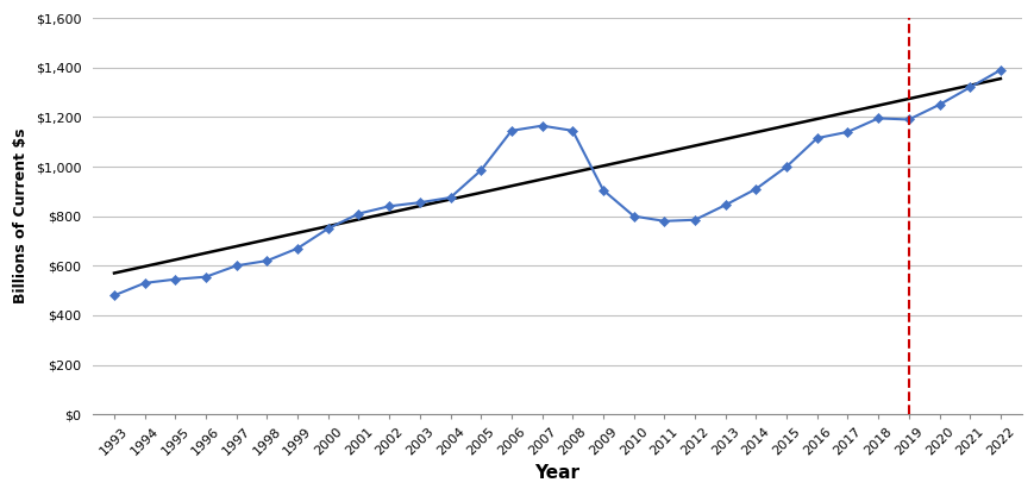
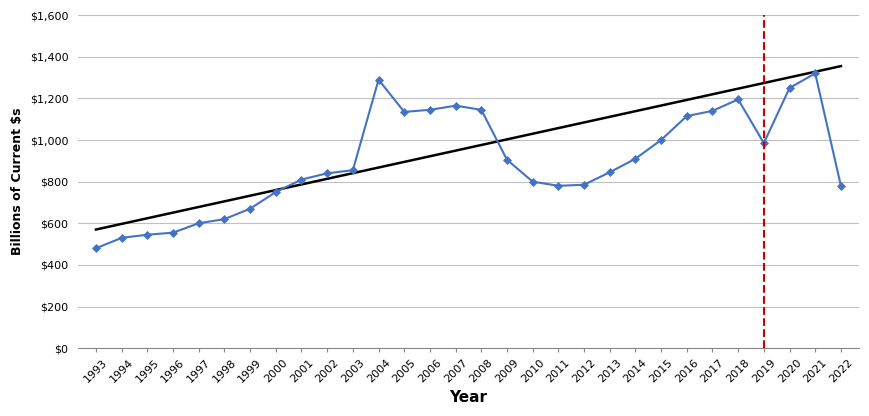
2004: $875 -> $1,290
2005: $985 -> $1,135
2019: $1,190 -> $985
2022: $1,390 -> $780
